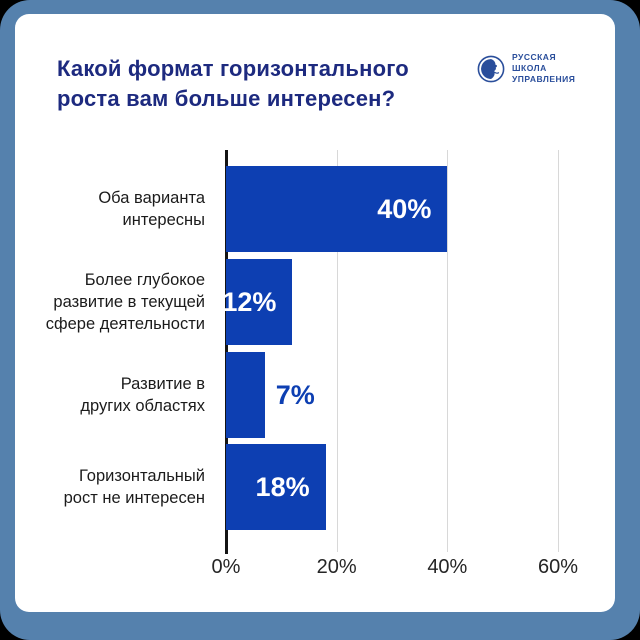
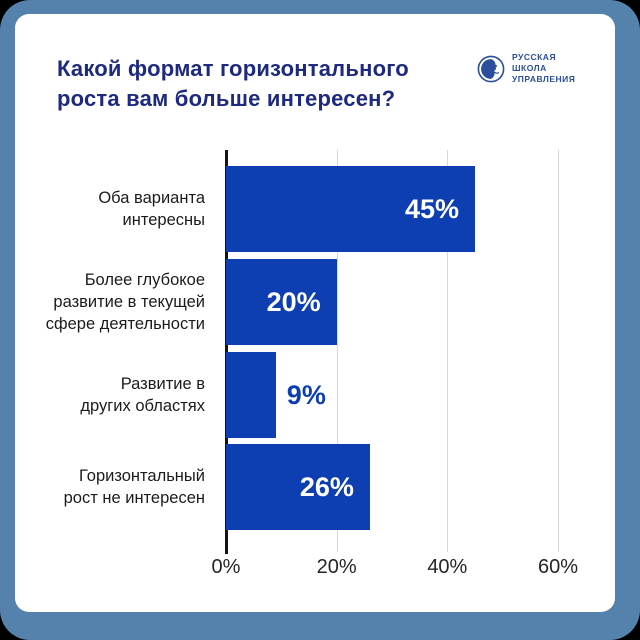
Оба варианта интересны: 40% -> 45%
Более глубокое развитие в текущей сфере деятельности: 12% -> 20%
Развитие в других областях: 7% -> 9%
Горизонтальный рост не интересен: 18% -> 26%
